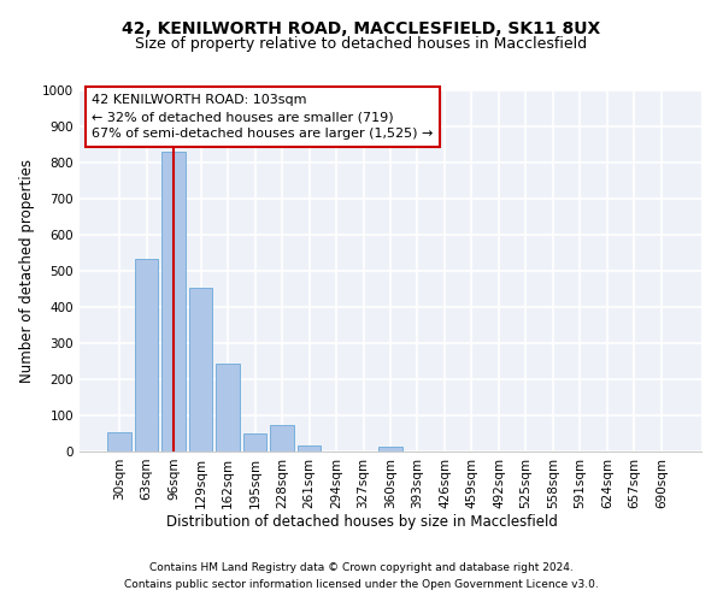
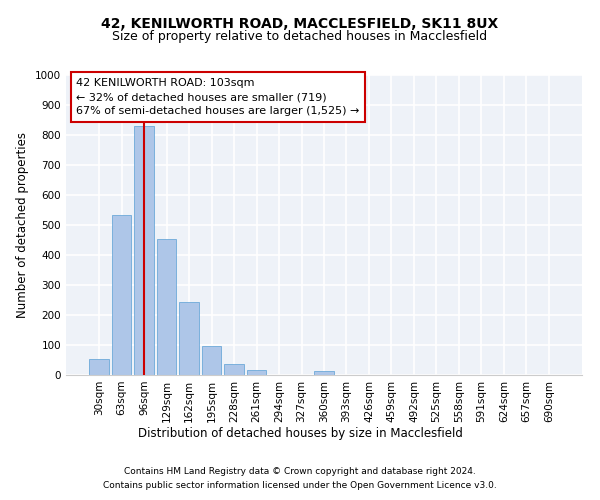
195sqm: 50 -> 97
228sqm: 75 -> 37
